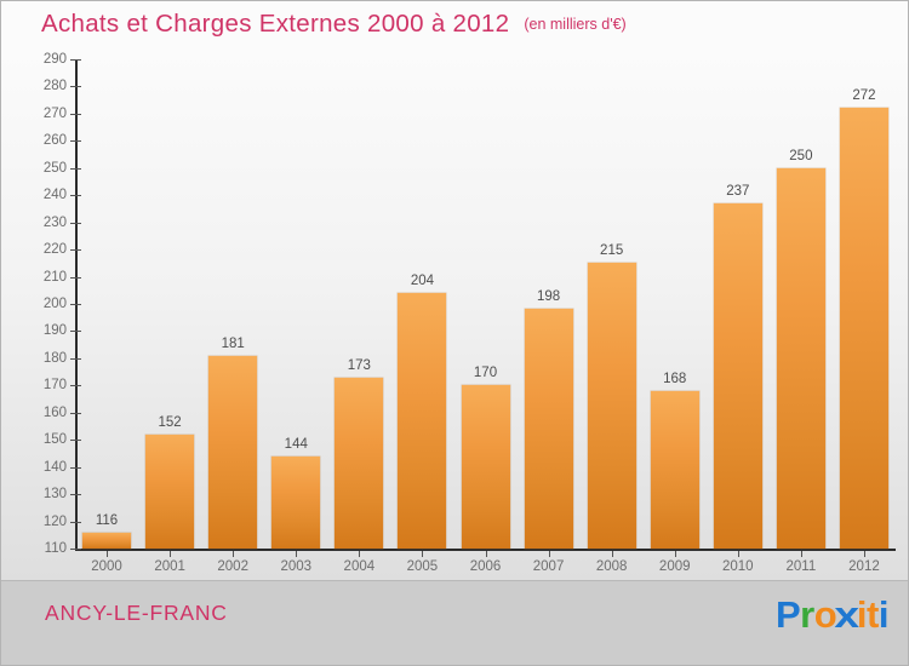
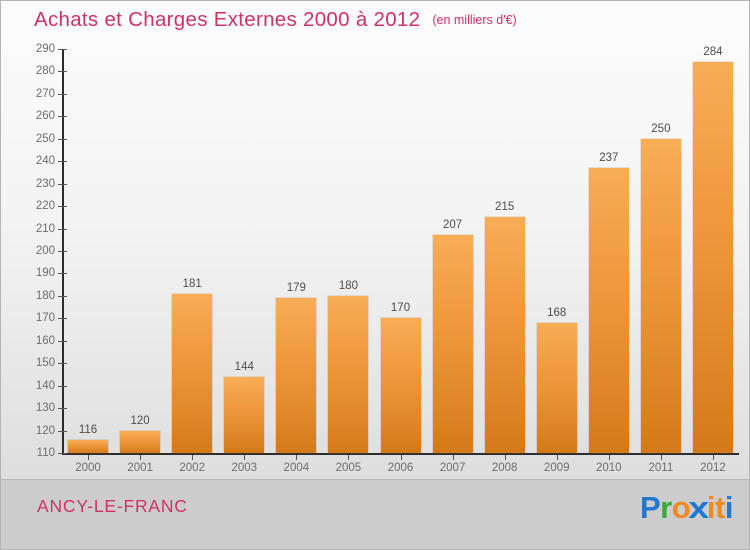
2001: 152 -> 120
2004: 173 -> 179
2005: 204 -> 180
2007: 198 -> 207
2012: 272 -> 284
